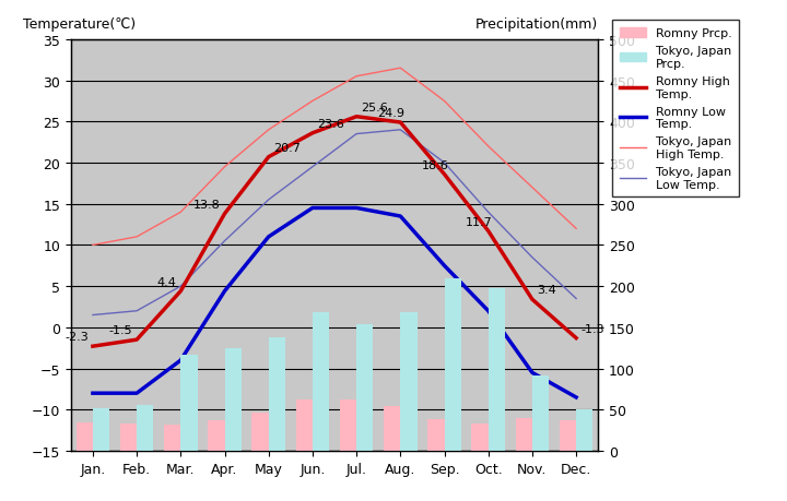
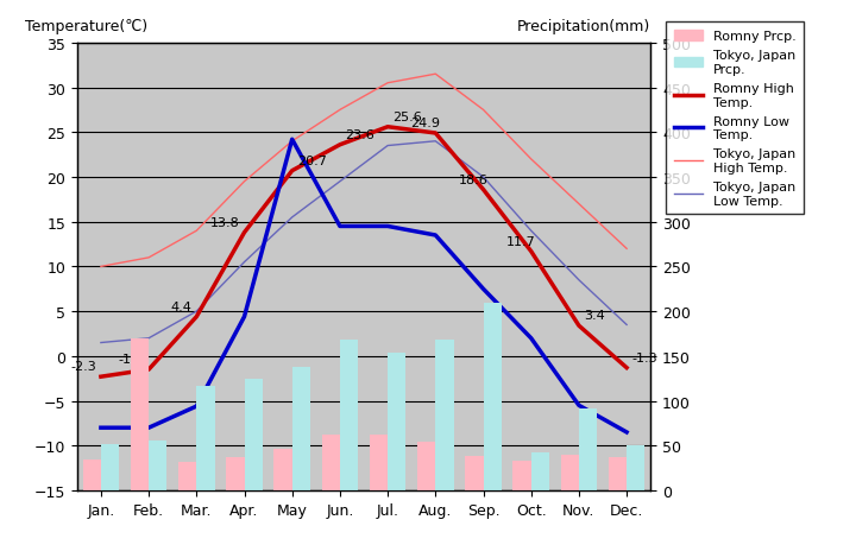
Romny Prcp./Feb.: 33 -> 170
Romny Low Temp./Mar.: -4.0 -> -5.6
Romny Low Temp./May: 11.0 -> 24.2
Tokyo, Japan Prcp./Oct.: 197 -> 42
